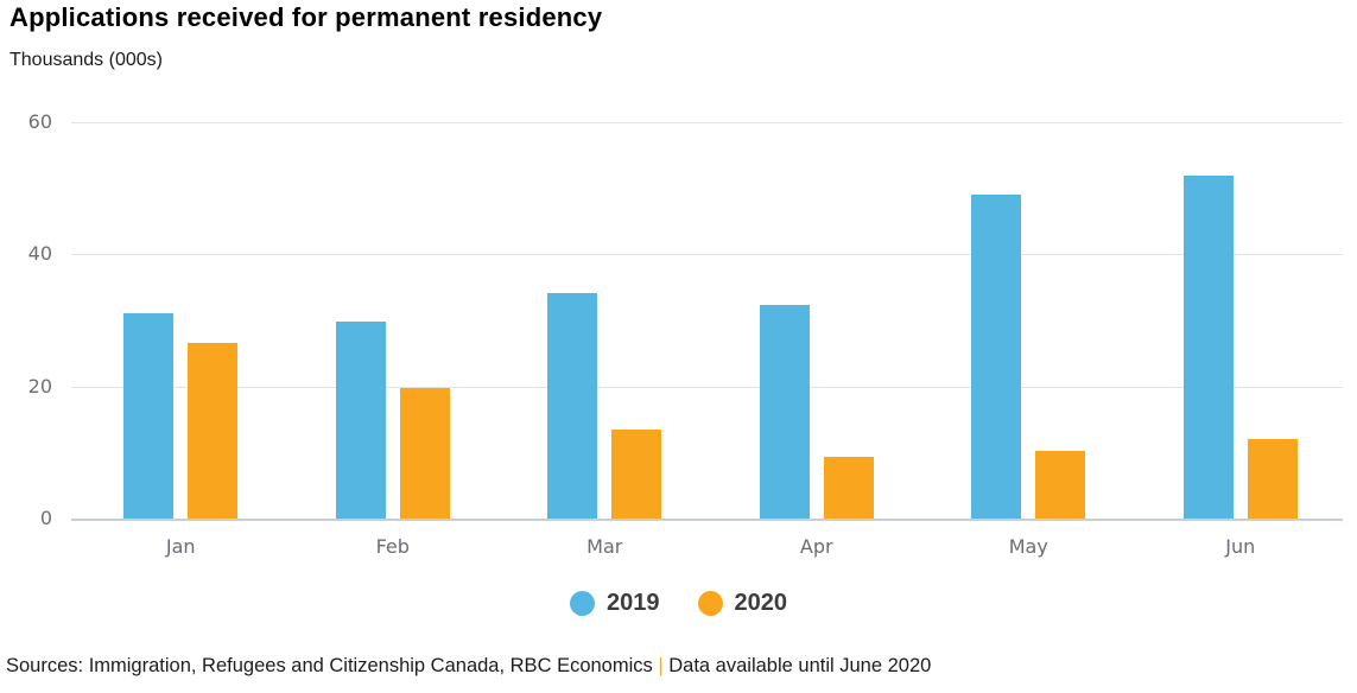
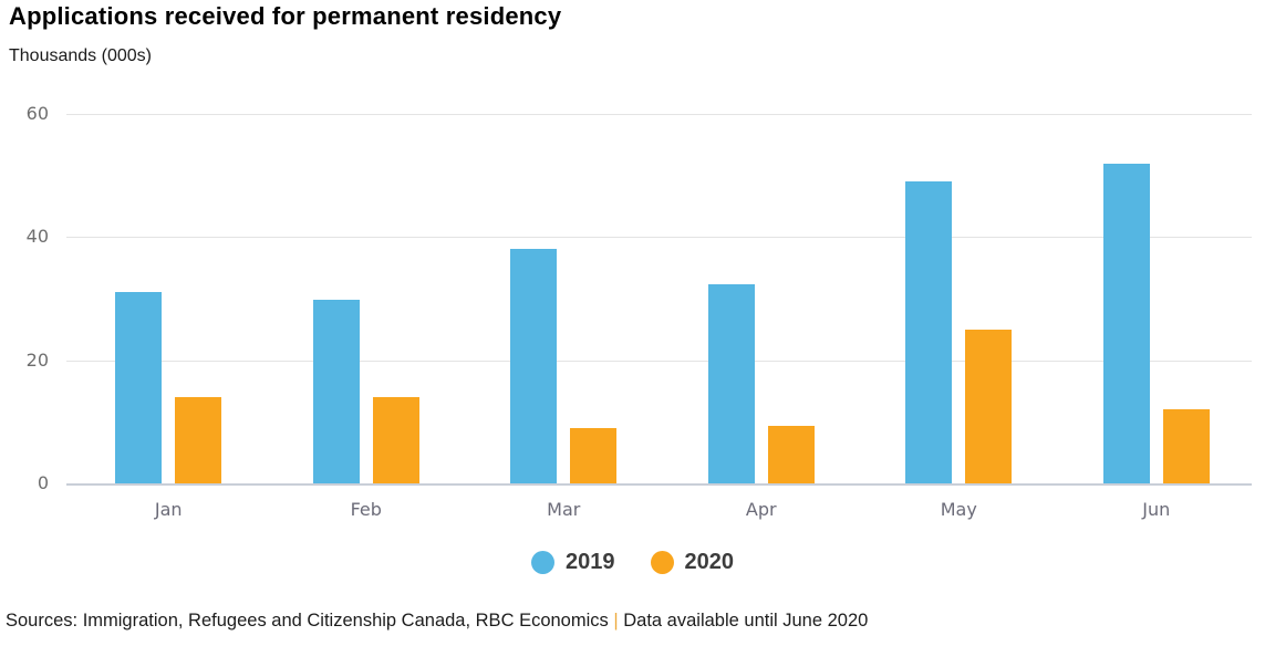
2020/Jan: 26 -> 14
2020/Feb: 20 -> 14
2019/Mar: 34 -> 38
2020/Mar: 13 -> 9
2020/May: 10 -> 25
